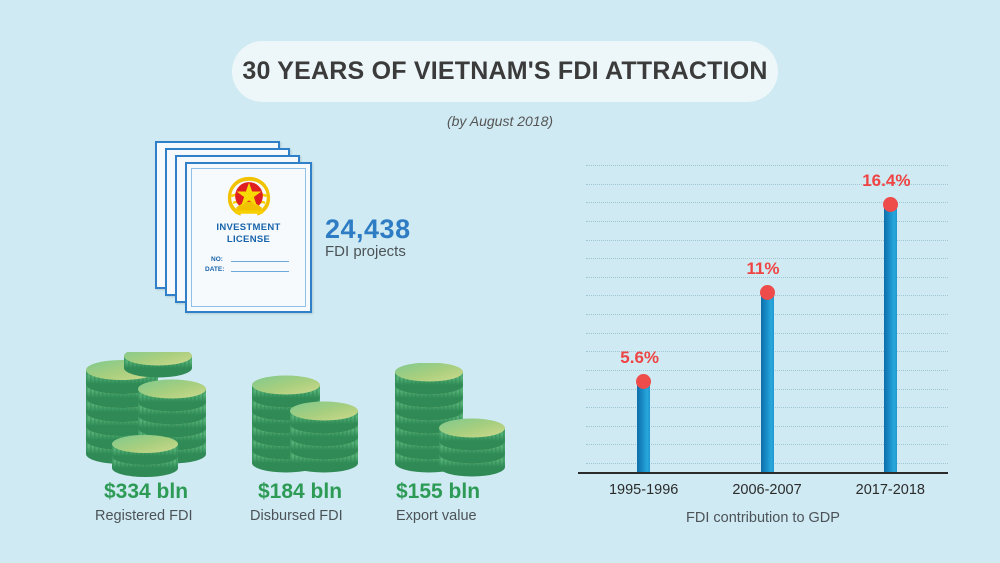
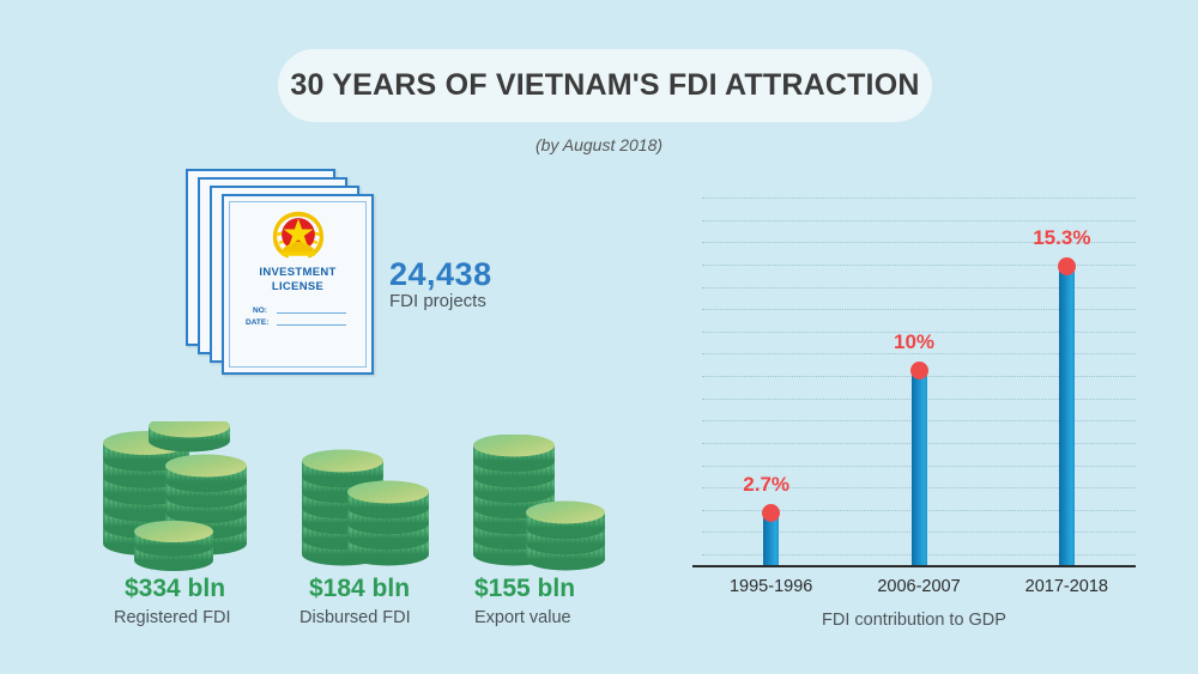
1995-1996: 5.6% -> 2.7%
2006-2007: 11% -> 10%
2017-2018: 16.4% -> 15.3%
